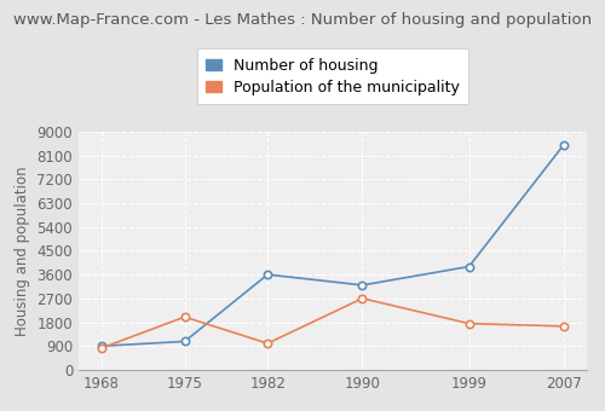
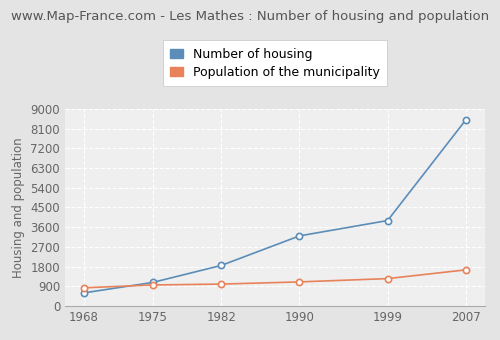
Number of housing/1968: 900 -> 600
Population of the municipality/1975: 2000 -> 960
Number of housing/1982: 3600 -> 1850
Population of the municipality/1990: 2700 -> 1100
Population of the municipality/1999: 1750 -> 1250
